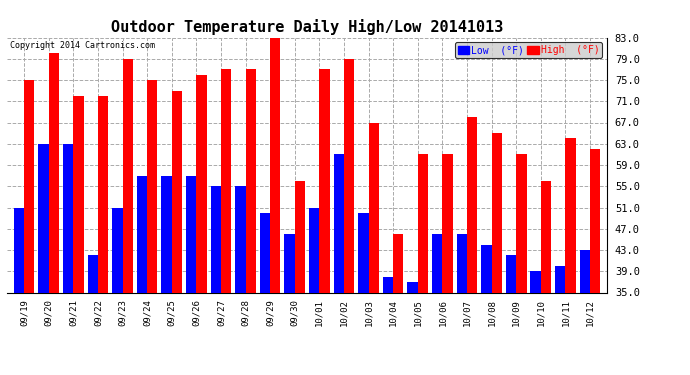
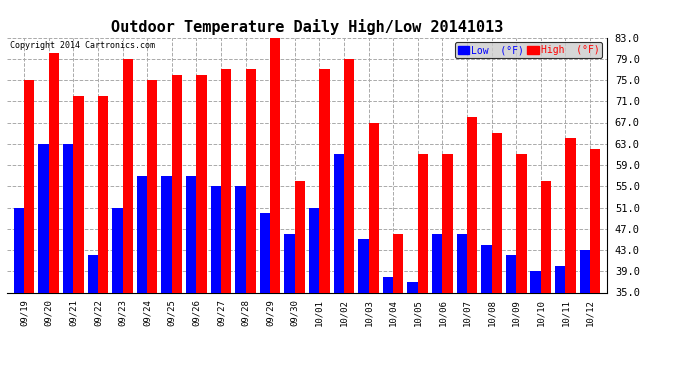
High (°F)/09/25: 73 -> 76
Low (°F)/10/03: 50 -> 45
